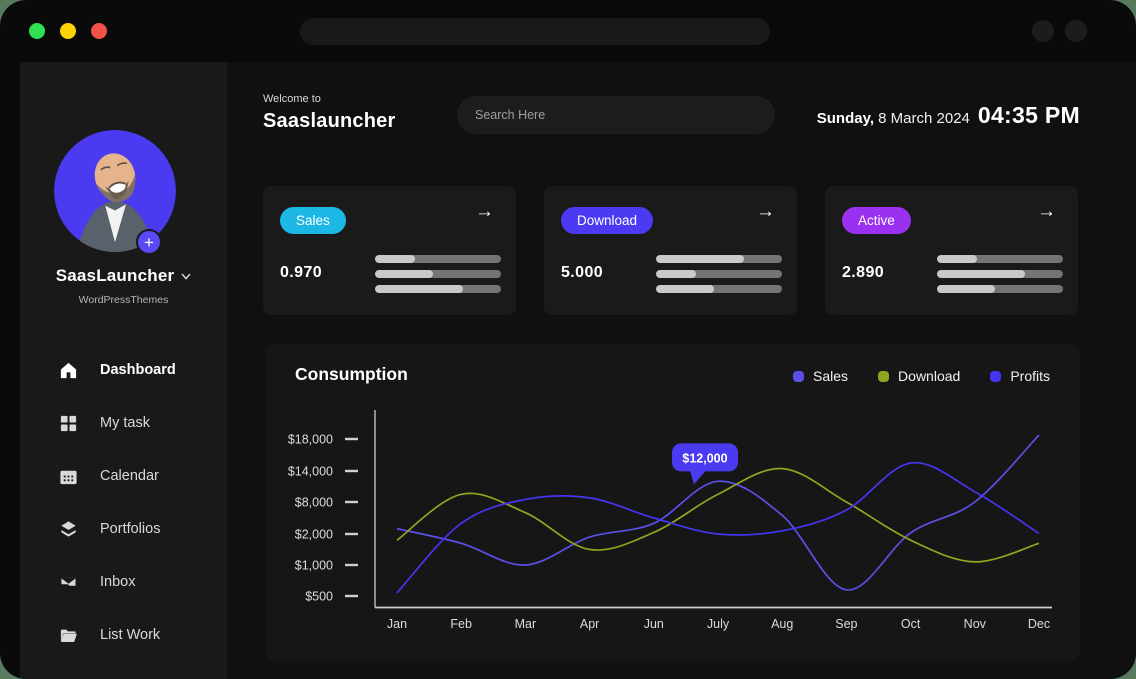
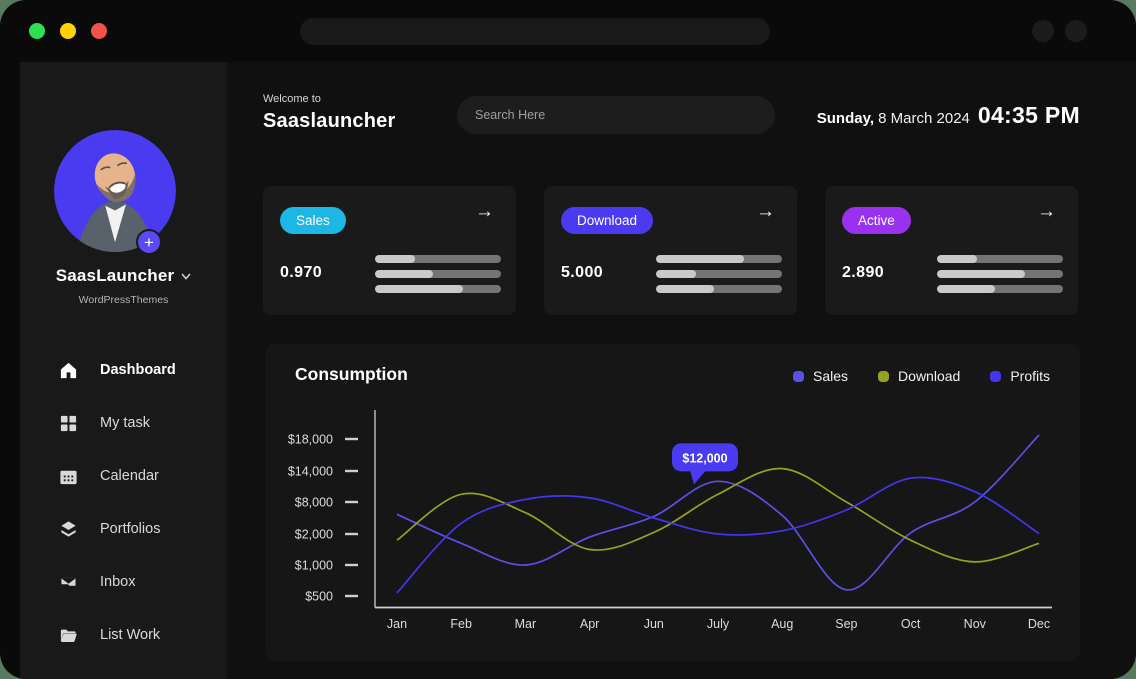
Sales/Jan: $3000 -> $6000
Sales/Jun: $4000 -> $5000
Profits/Oct: $15000 -> $13000
